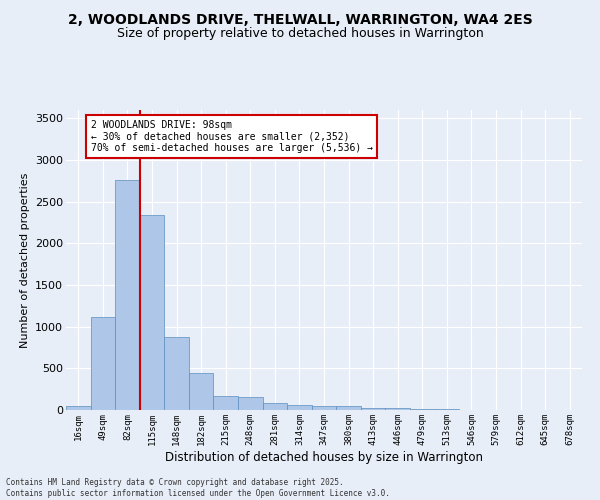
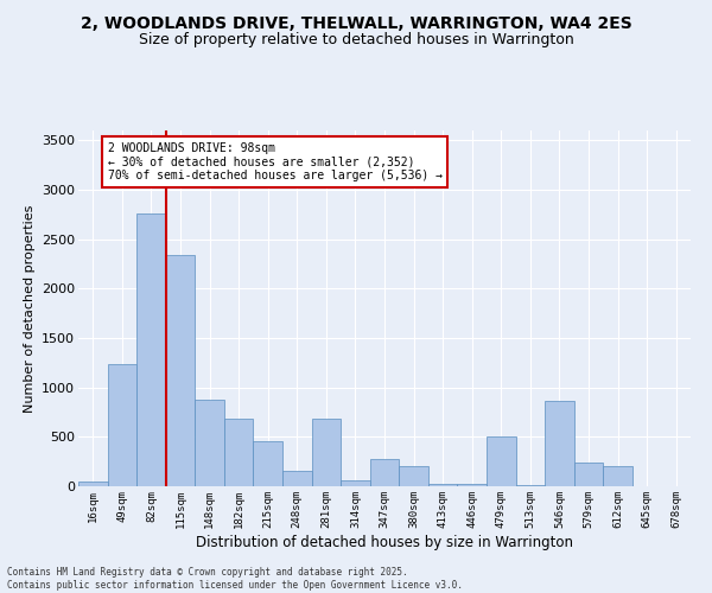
49sqm: 1120 -> 1240
182sqm: 440 -> 680
215sqm: 170 -> 460
281sqm: 90 -> 680
347sqm: 40 -> 280
380sqm: 40 -> 200
479sqm: 20 -> 500
546sqm: 0 -> 860
579sqm: 0 -> 240
612sqm: 0 -> 200
